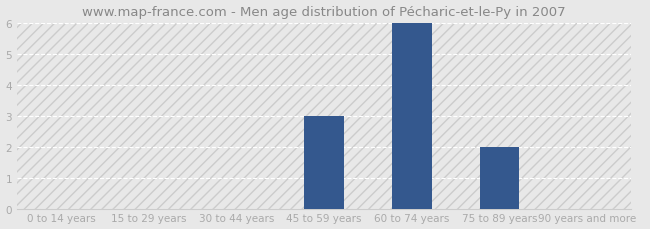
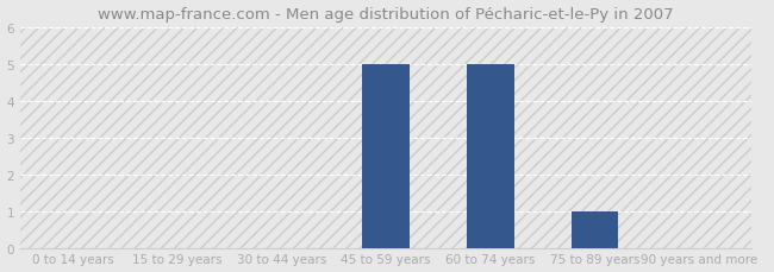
45 to 59 years: 3 -> 5
60 to 74 years: 6 -> 5
75 to 89 years: 2 -> 1
